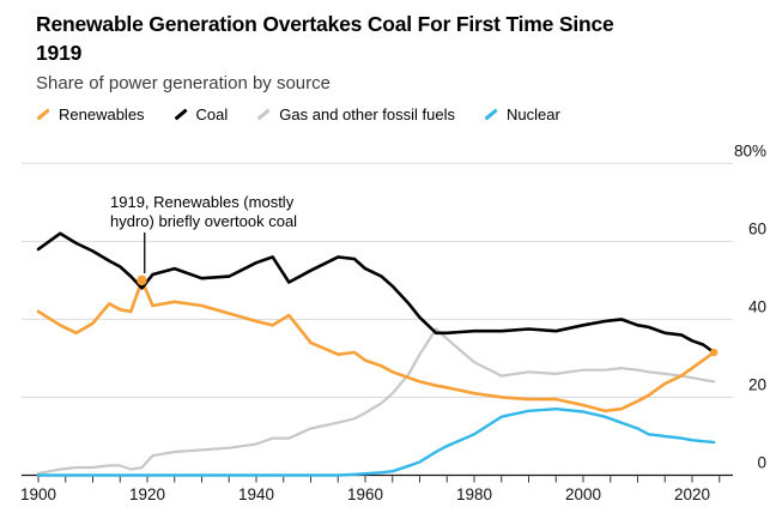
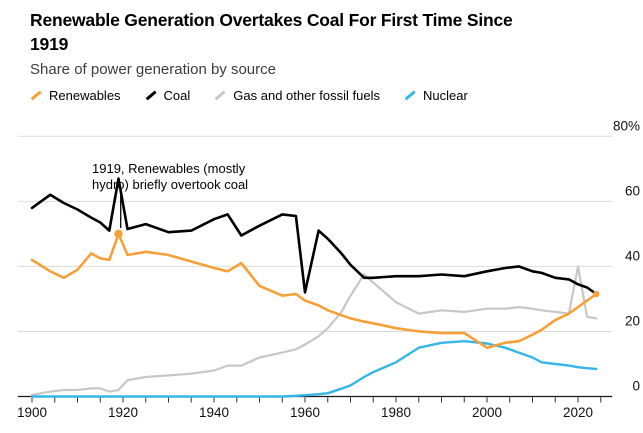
Coal/1919: 48% -> 67%
Coal/1960: 53% -> 32%
Renewables/2000: 18% -> 15%
Gas and other fossil fuels/2020: 25% -> 40%
